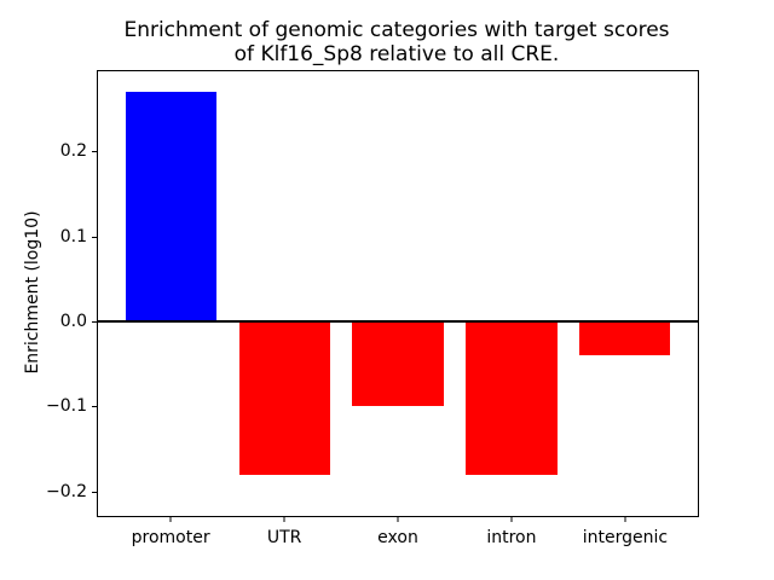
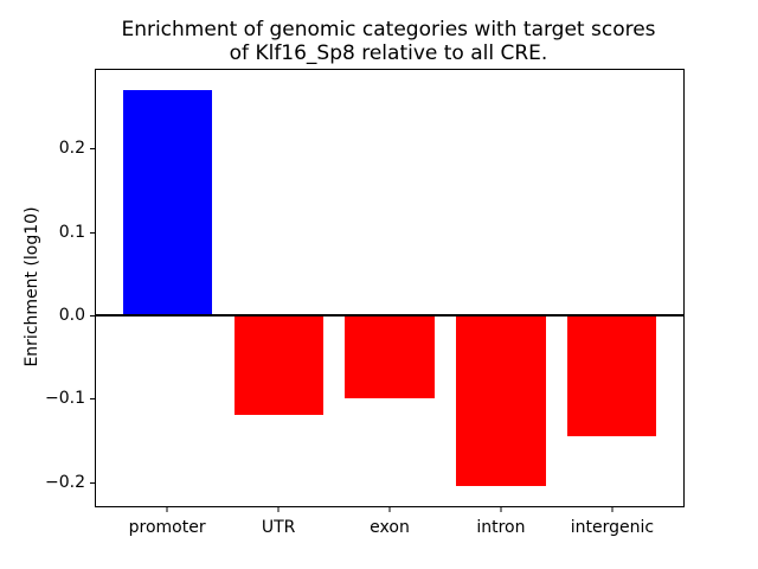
UTR: -0.18 -> -0.12
intron: -0.18 -> -0.20
intergenic: -0.04 -> -0.14
